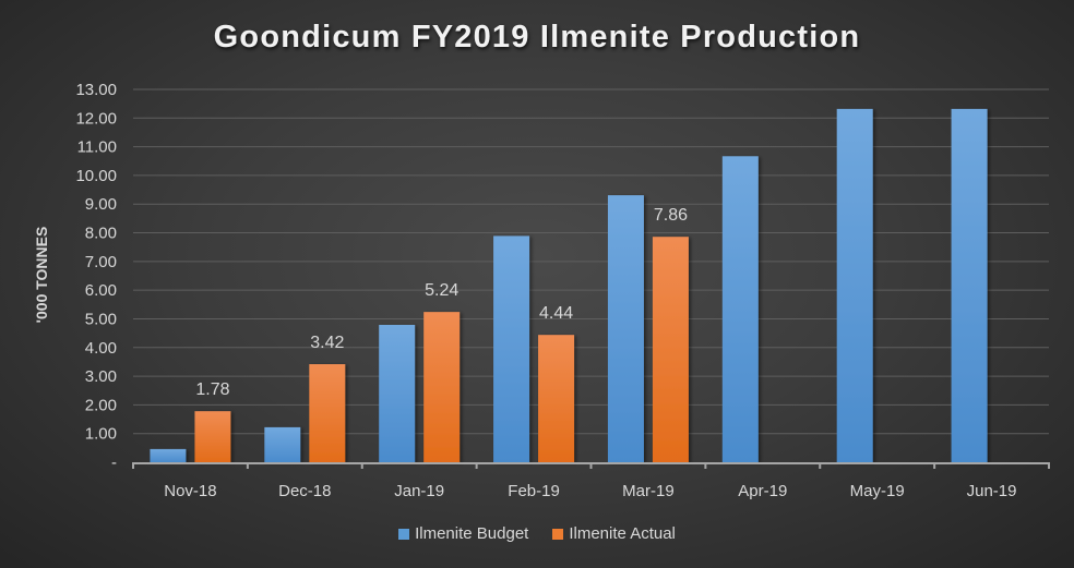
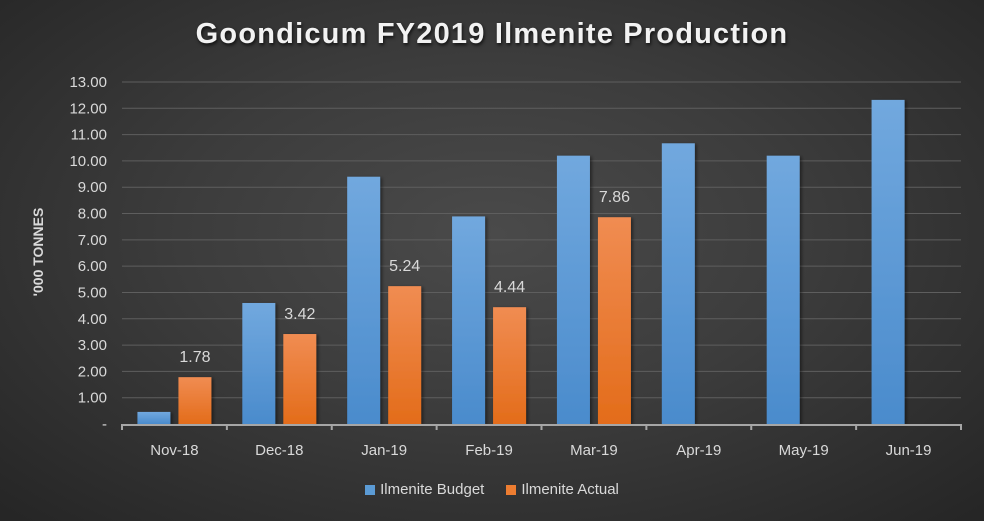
Ilmenite Budget/Dec-18: 1.2 -> 4.6
Ilmenite Budget/Jan-19: 4.8 -> 9.4
Ilmenite Budget/Mar-19: 9.3 -> 10.2
Ilmenite Budget/May-19: 12.3 -> 10.2
